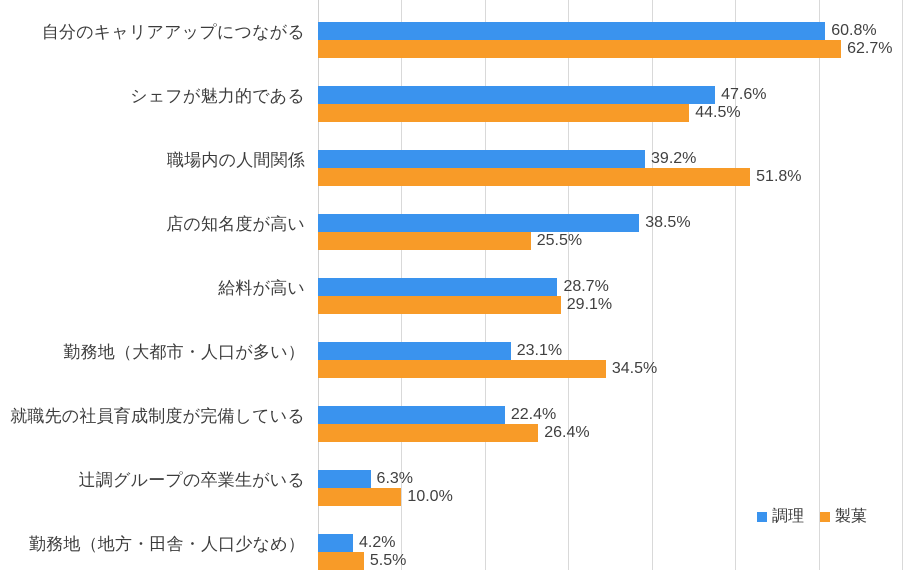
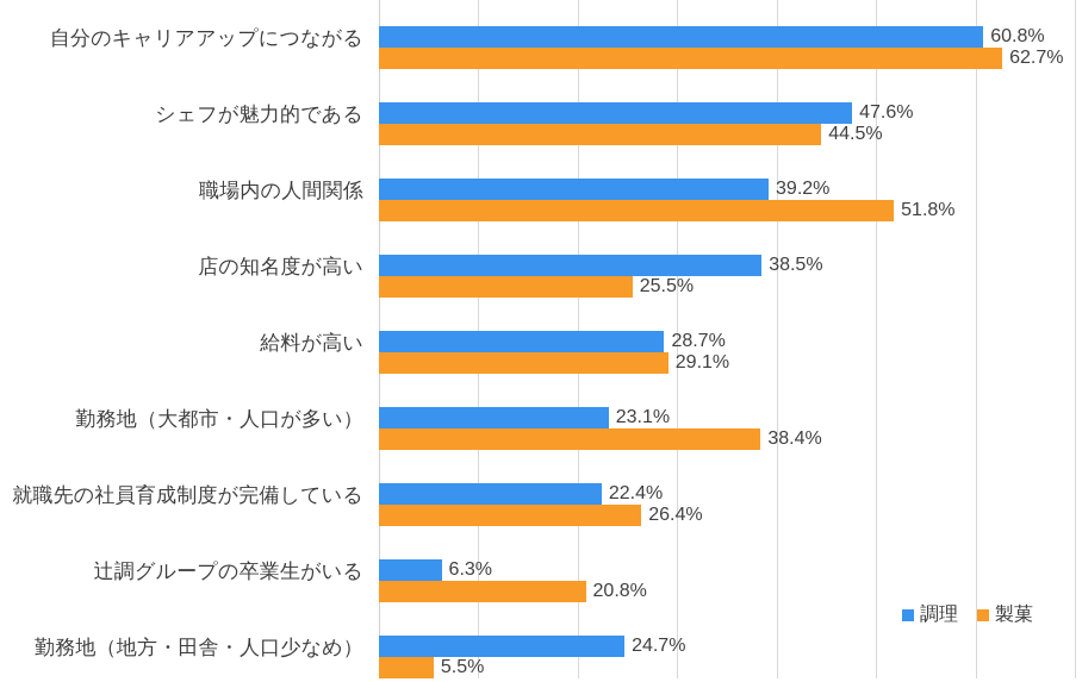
製菓/勤務地（大都市・人口が多い）: 34.5% -> 38.4%
製菓/辻調グループの卒業生がいる: 10.0% -> 20.8%
調理/勤務地（地方・田舎・人口少なめ）: 4.2% -> 24.7%
